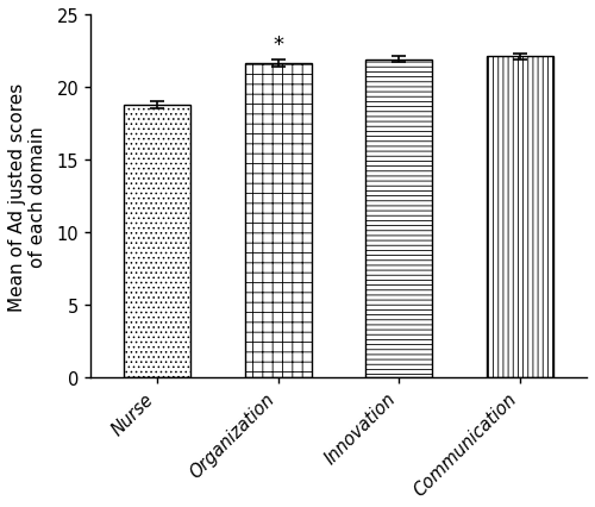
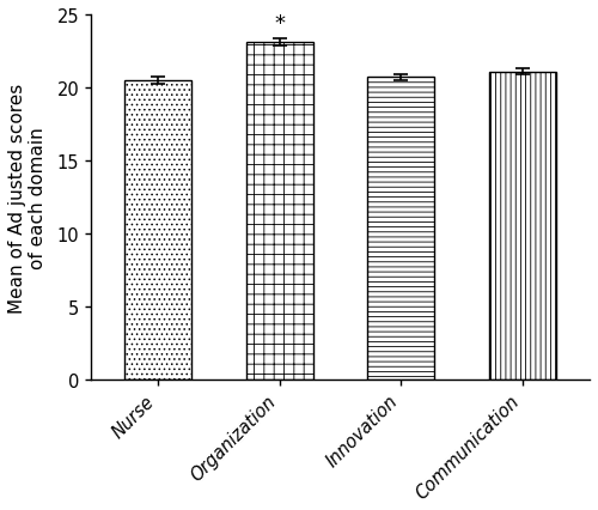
Nurse: 18.8 -> 20.5
Organization: 21.6 -> 23.1
Innovation: 21.9 -> 20.7
Communication: 22.1 -> 21.1
